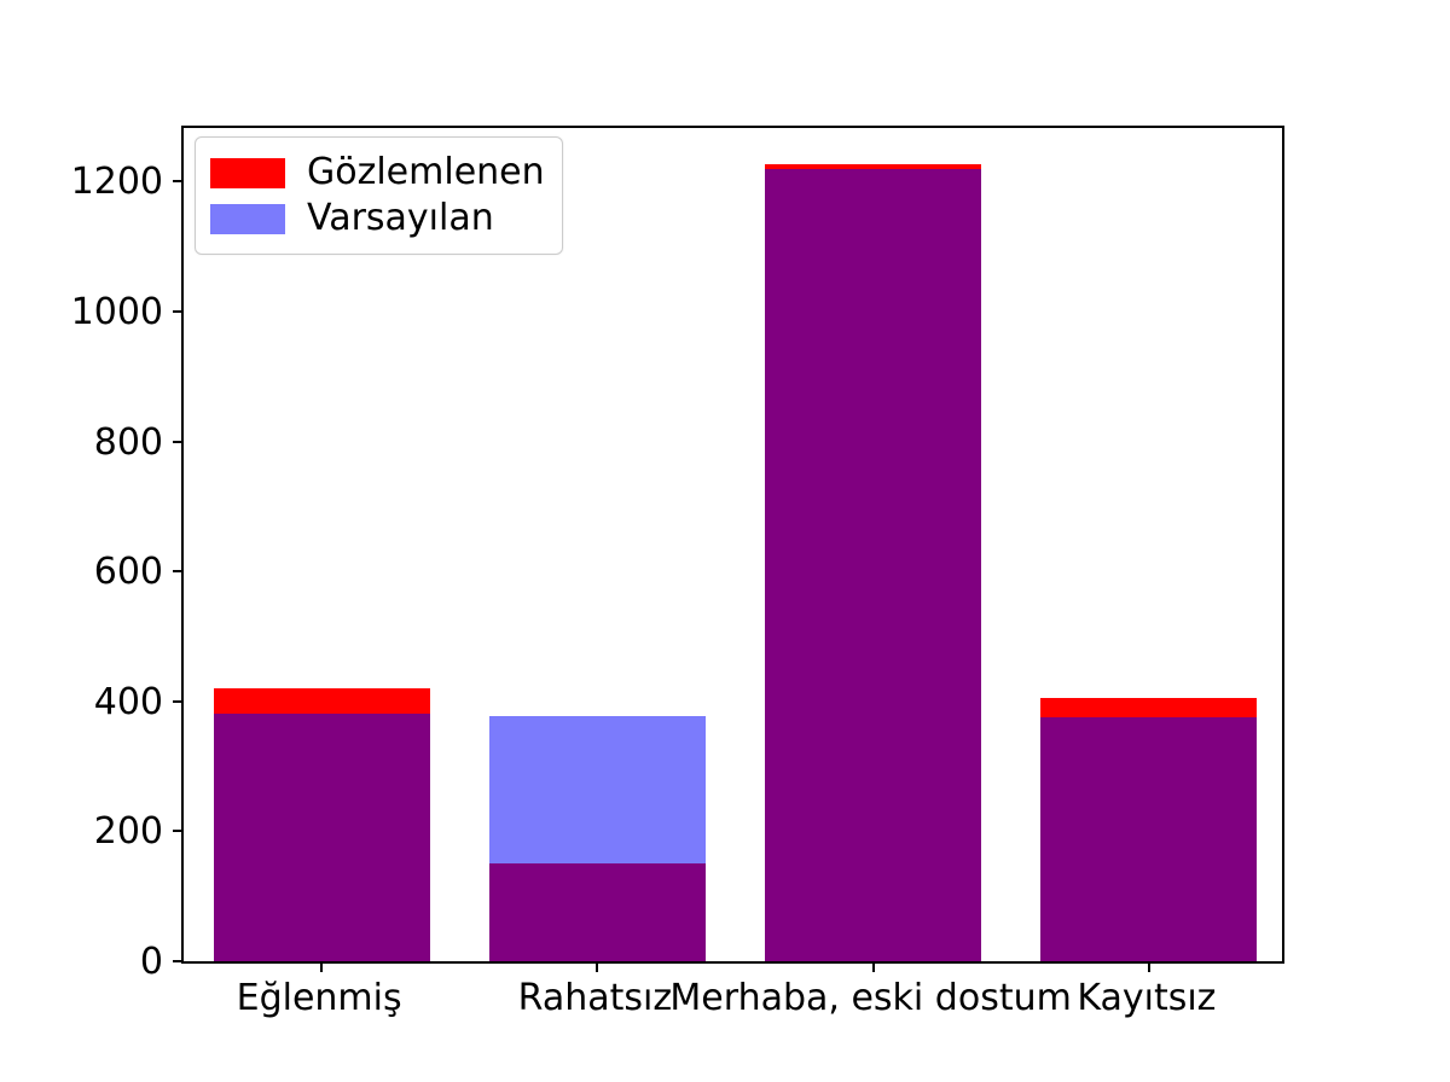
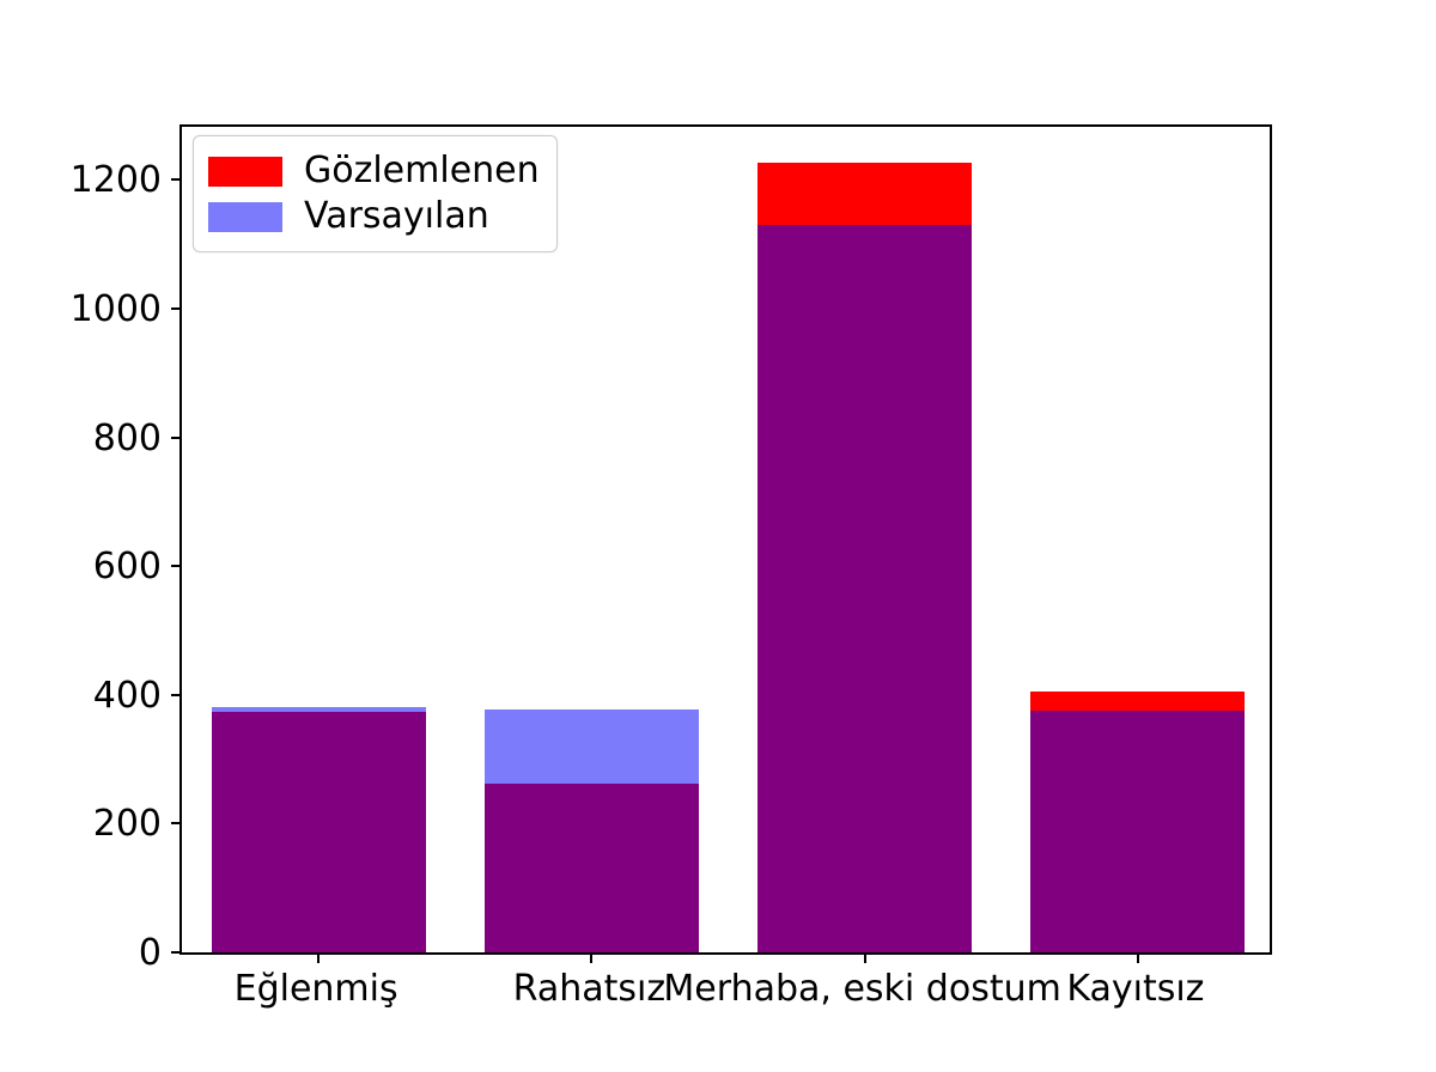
Gözlemlenen/Eğlenmiş: 420 -> 370
Gözlemlenen/Rahatsız: 150 -> 260
Varsayılan/Merhaba, eski dostum: 1220 -> 1130
